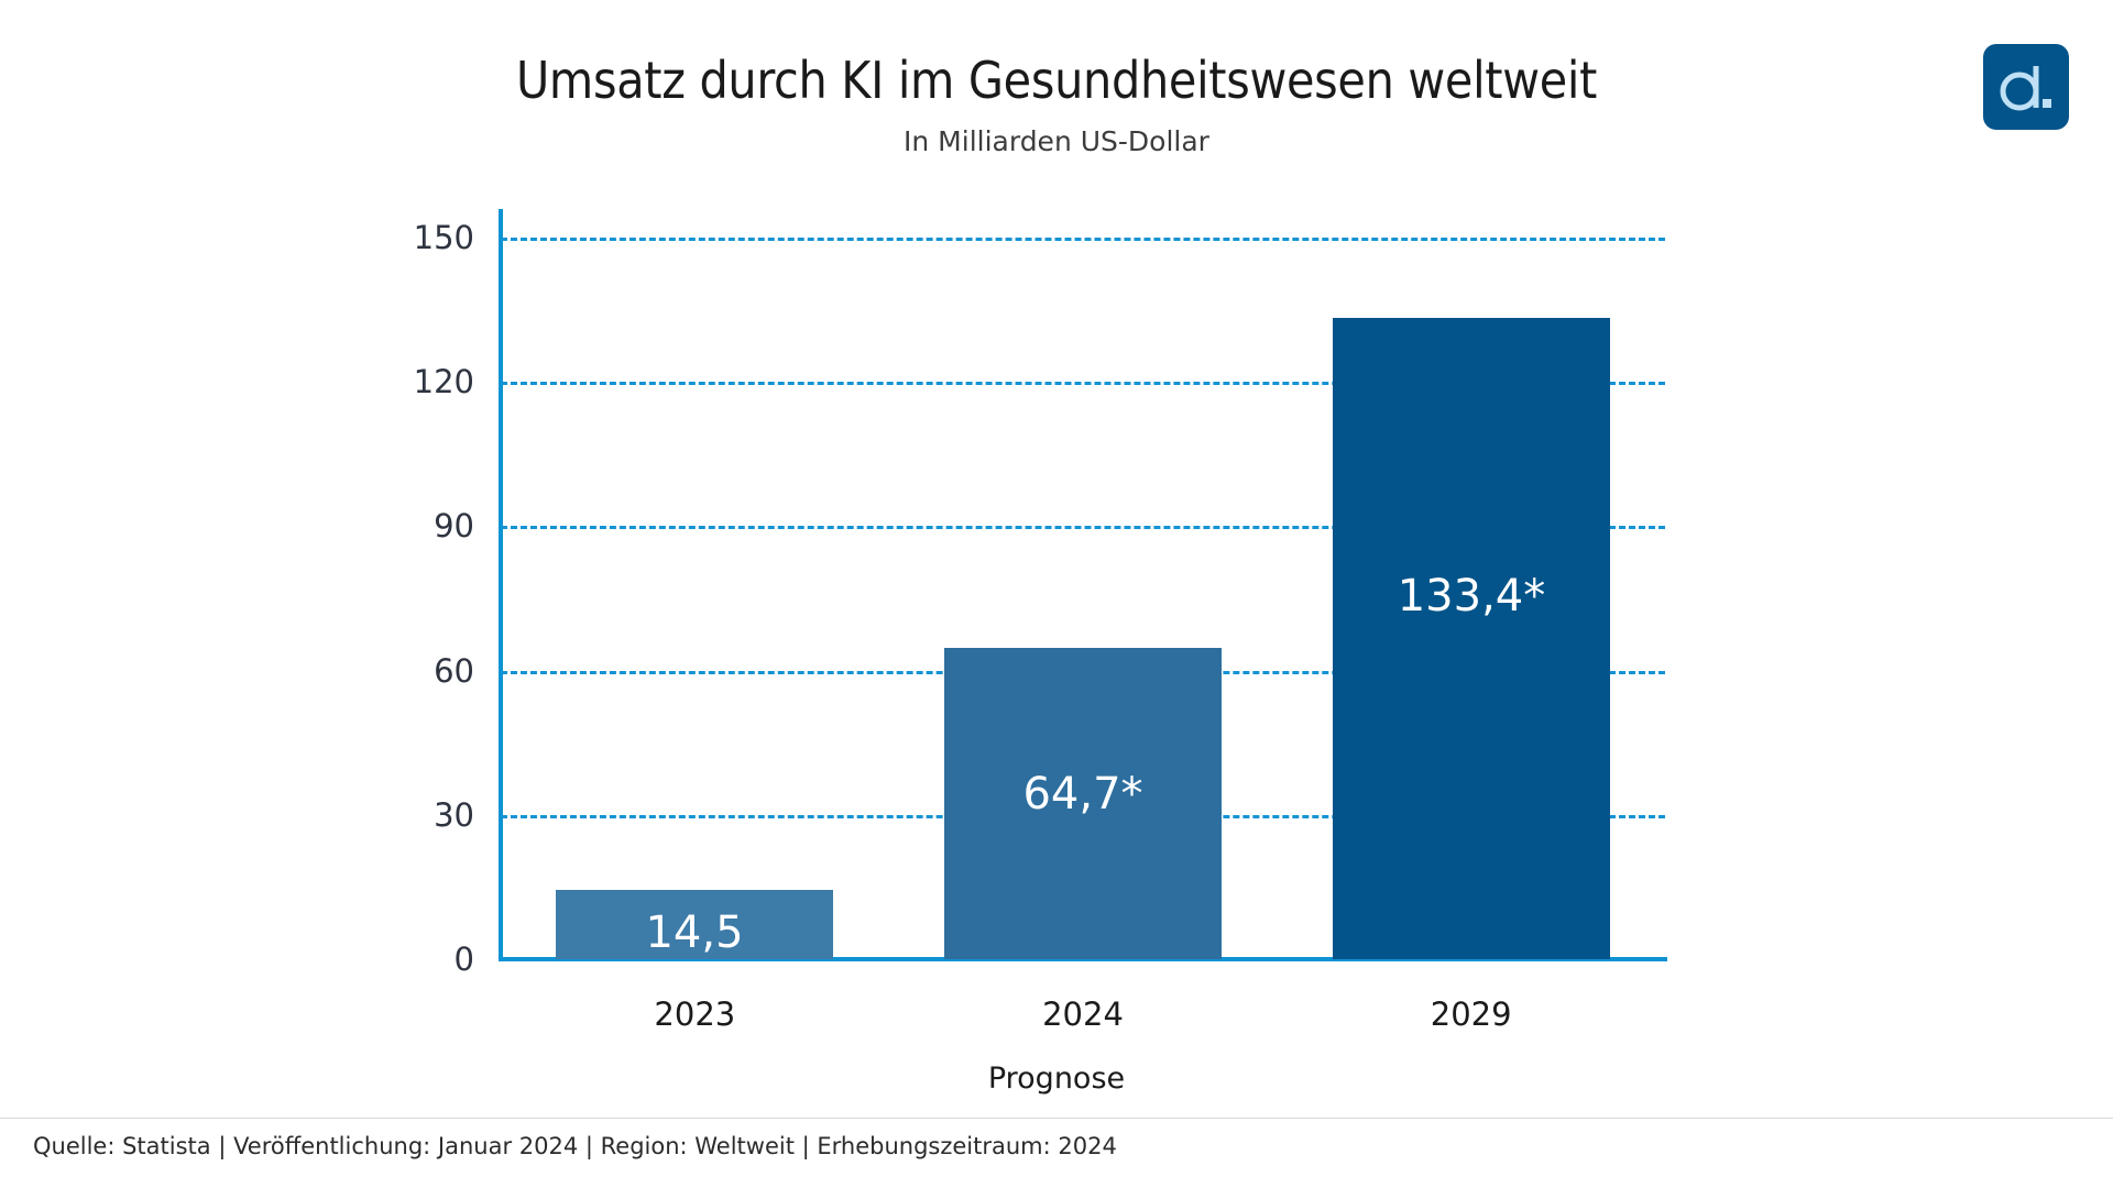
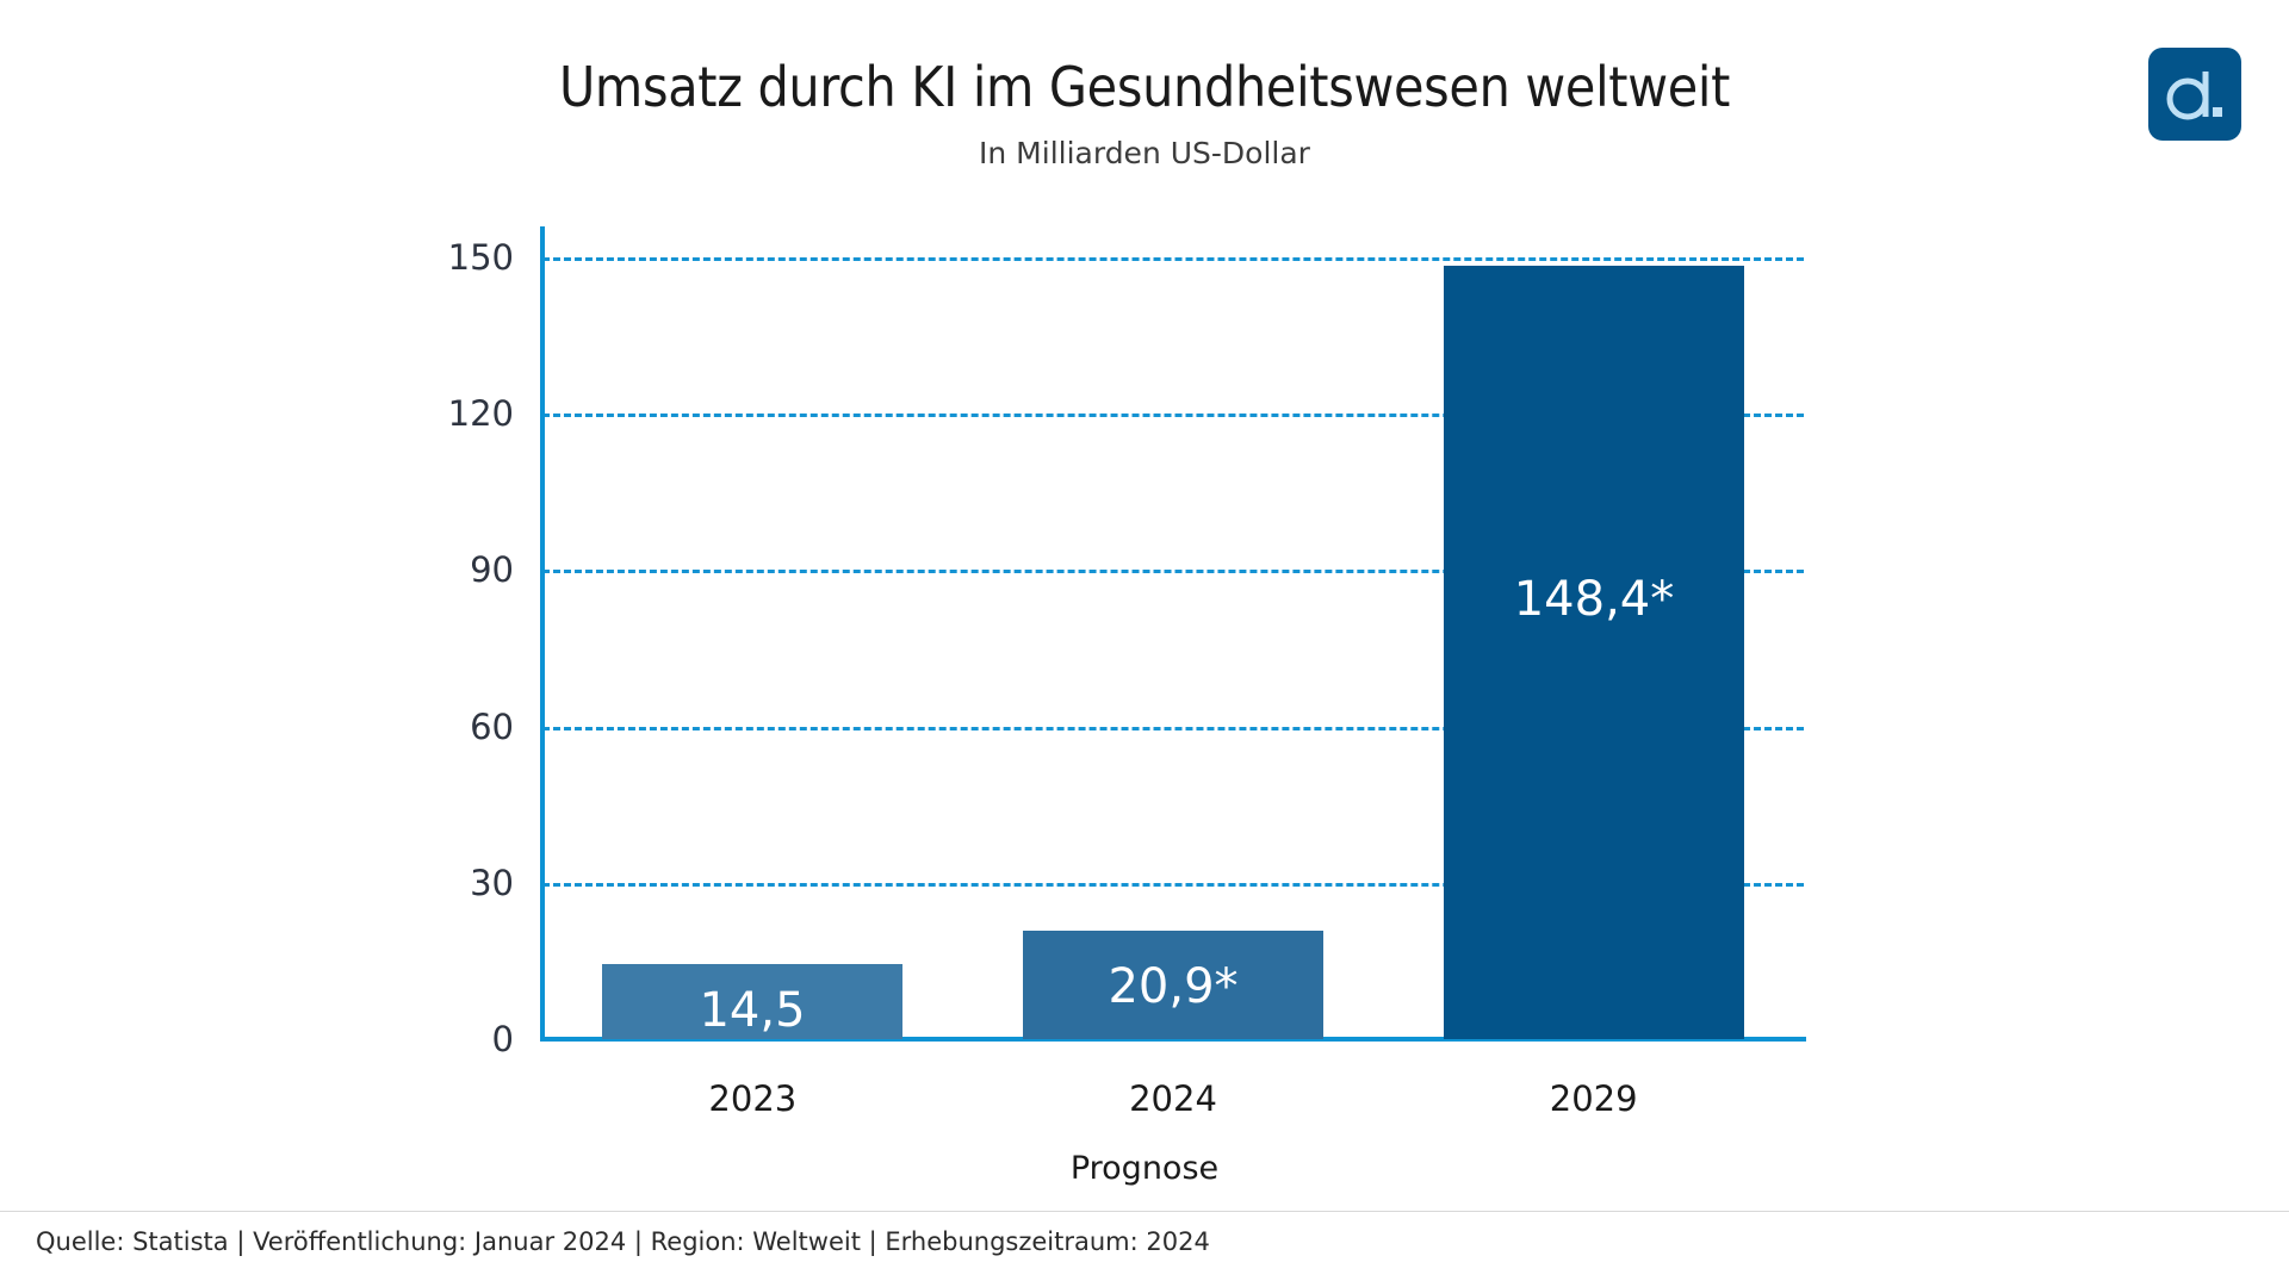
2024: 64,7 -> 20,9
2029: 133,4 -> 148,4
